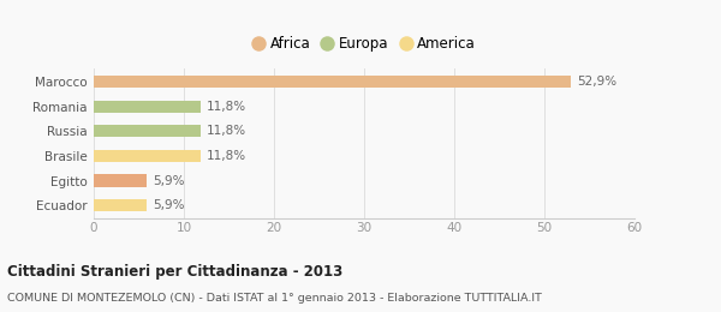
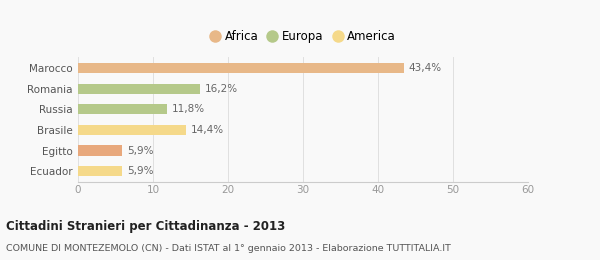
Marocco: 52,9% -> 43,4%
Romania: 11,8% -> 16,2%
Brasile: 11,8% -> 14,4%
